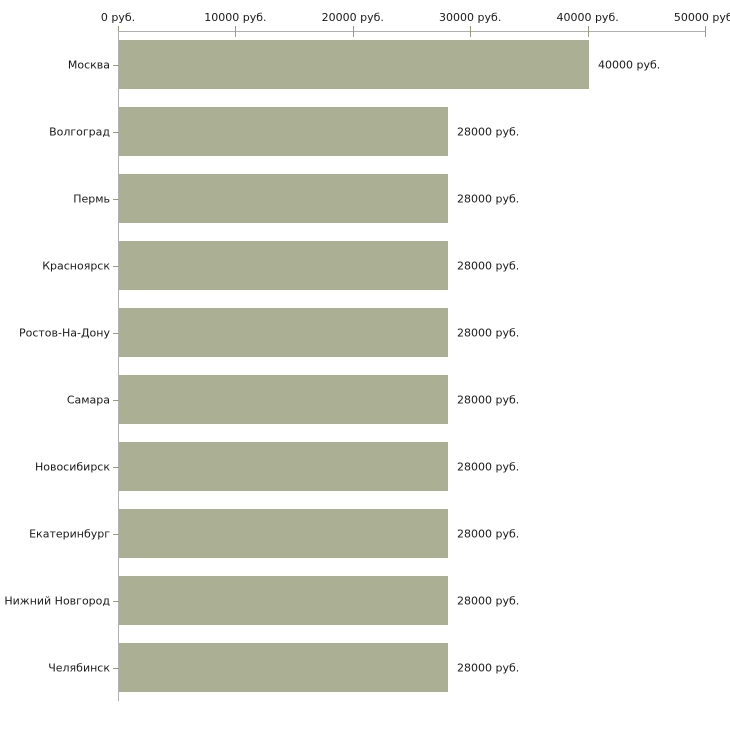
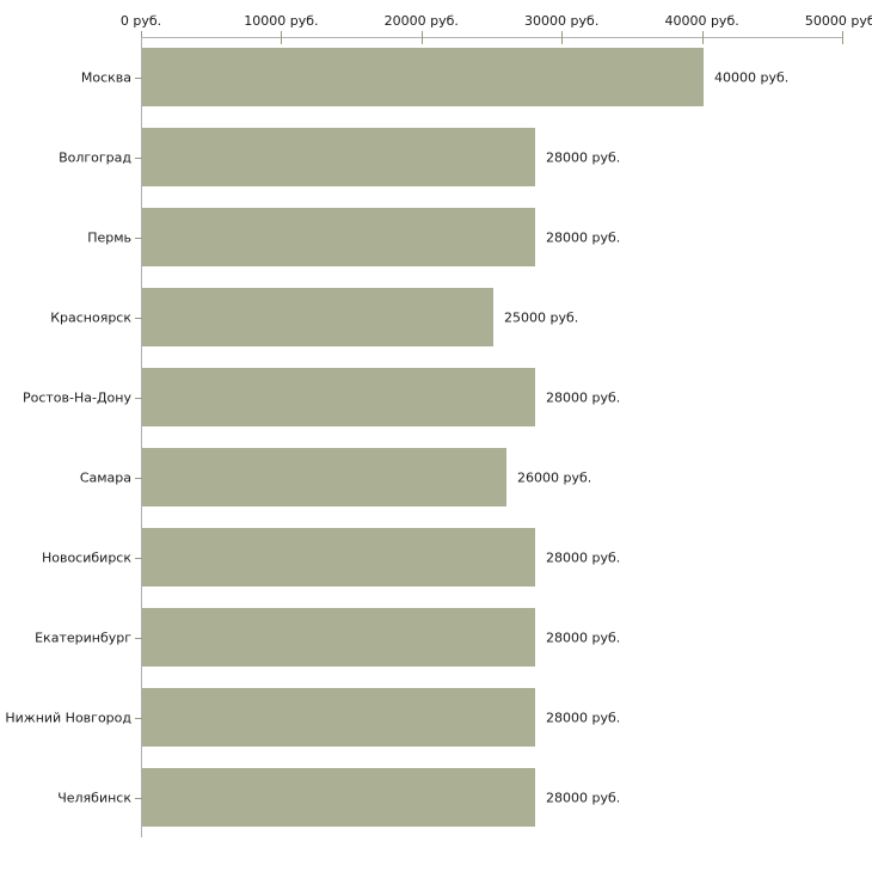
Красноярск: 28000 -> 25000
Самара: 28000 -> 26000
